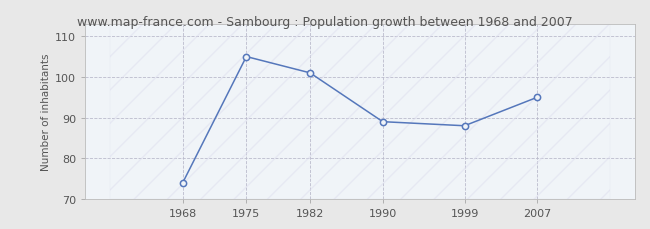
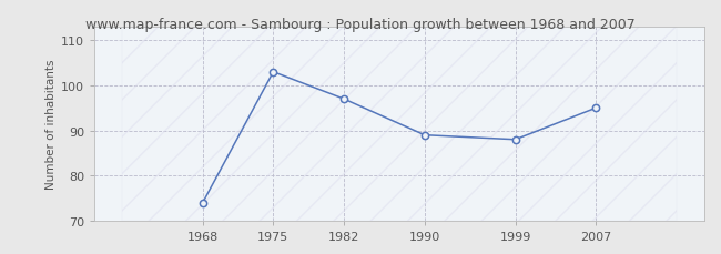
1975: 105 -> 103
1982: 101 -> 97
